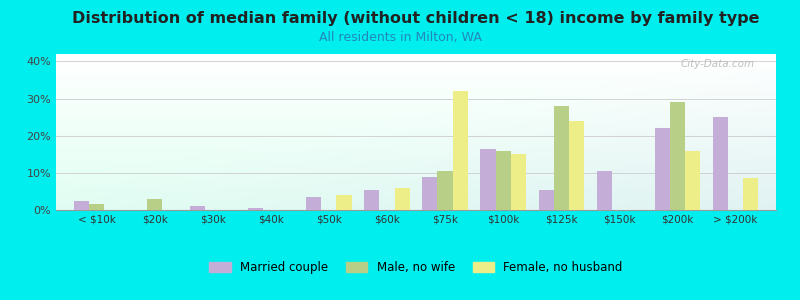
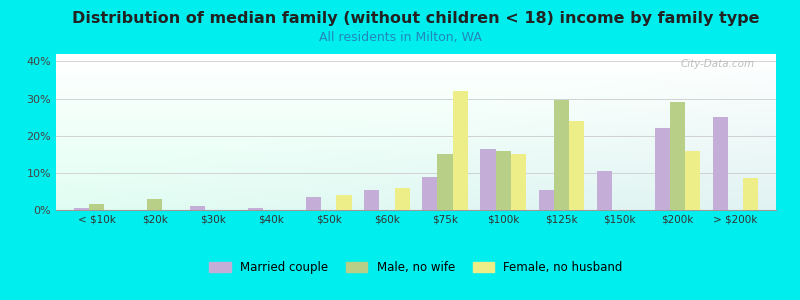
Married couple/< $10k: 2.5% -> 0.5%
Male, no wife/$75k: 10.5% -> 15.0%
Male, no wife/$125k: 28.0% -> 29.5%
